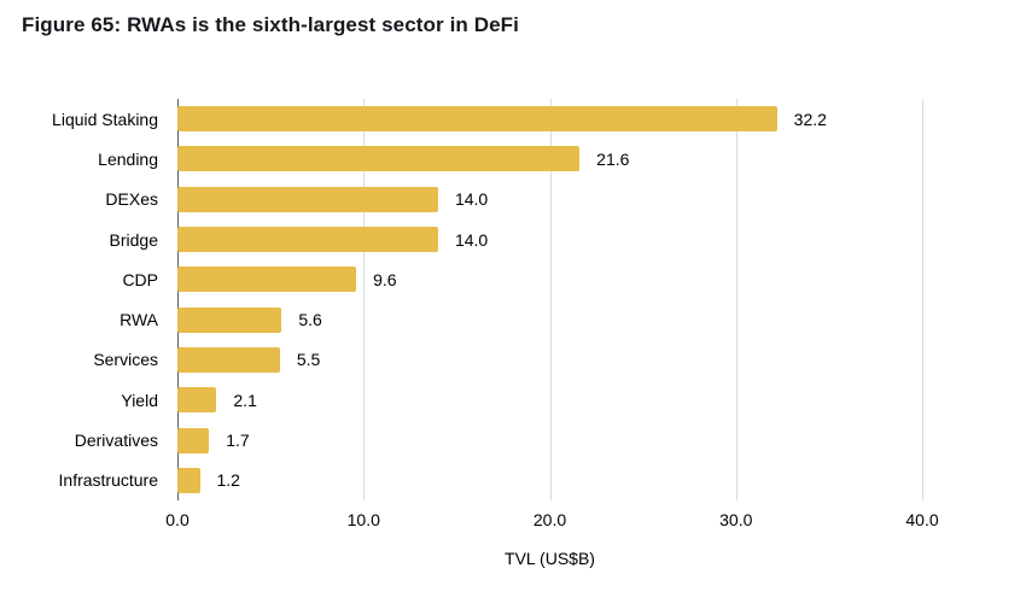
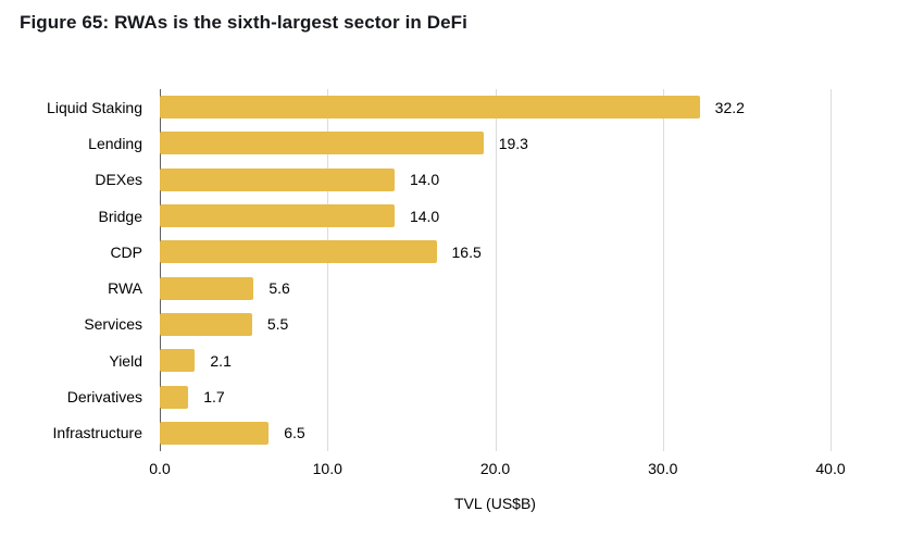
Lending: 21.6 -> 19.3
CDP: 9.6 -> 16.5
Infrastructure: 1.2 -> 6.5
